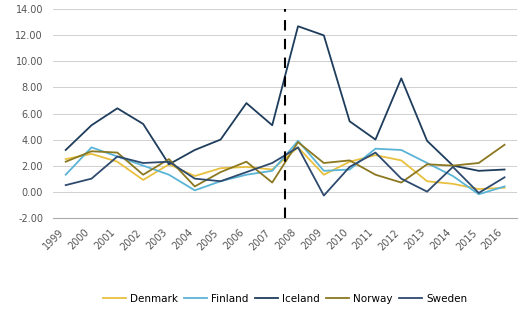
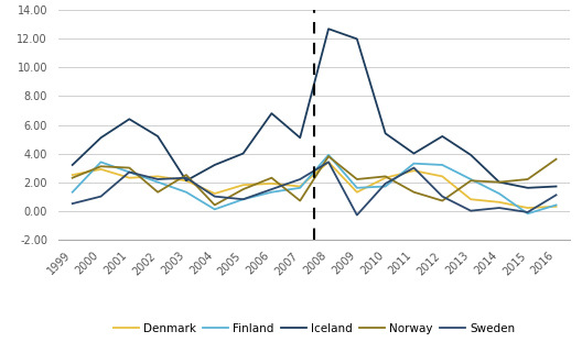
Denmark/2002: 0.9 -> 2.4
Iceland/2012: 8.7 -> 5.2
Sweden/2014: 1.9 -> 0.2
